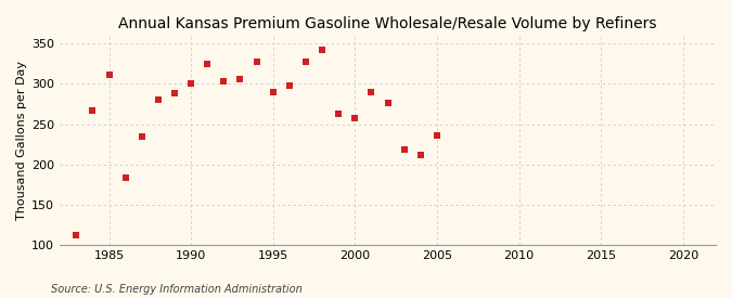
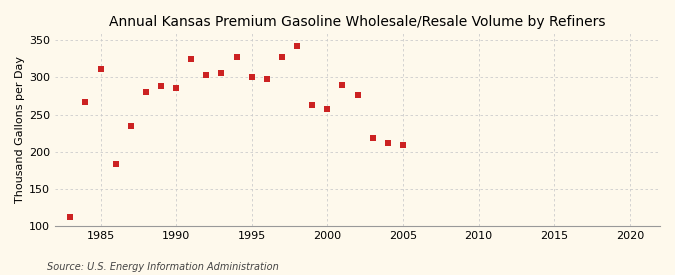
1990: 300 -> 286
1995: 290 -> 300
2005: 236 -> 209
